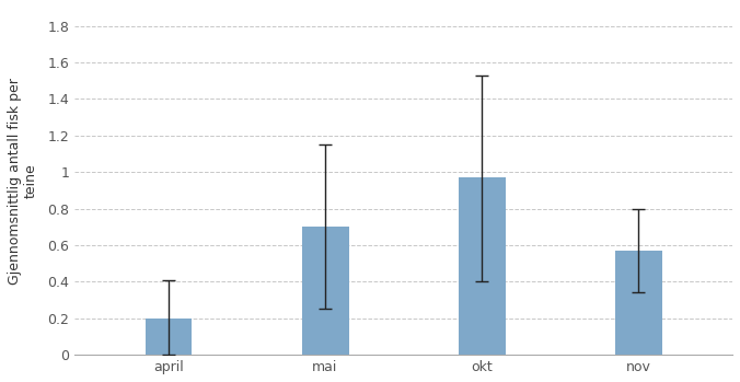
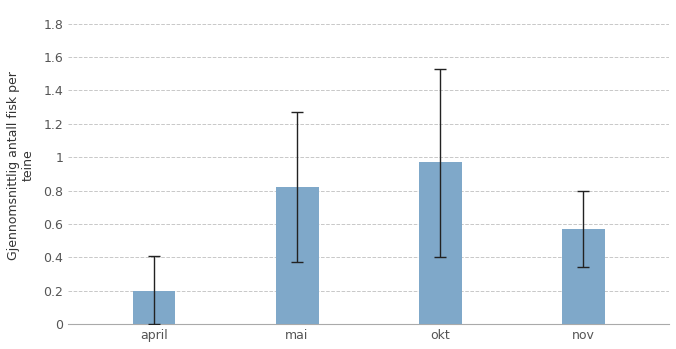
mai: 0.70 -> 0.82
